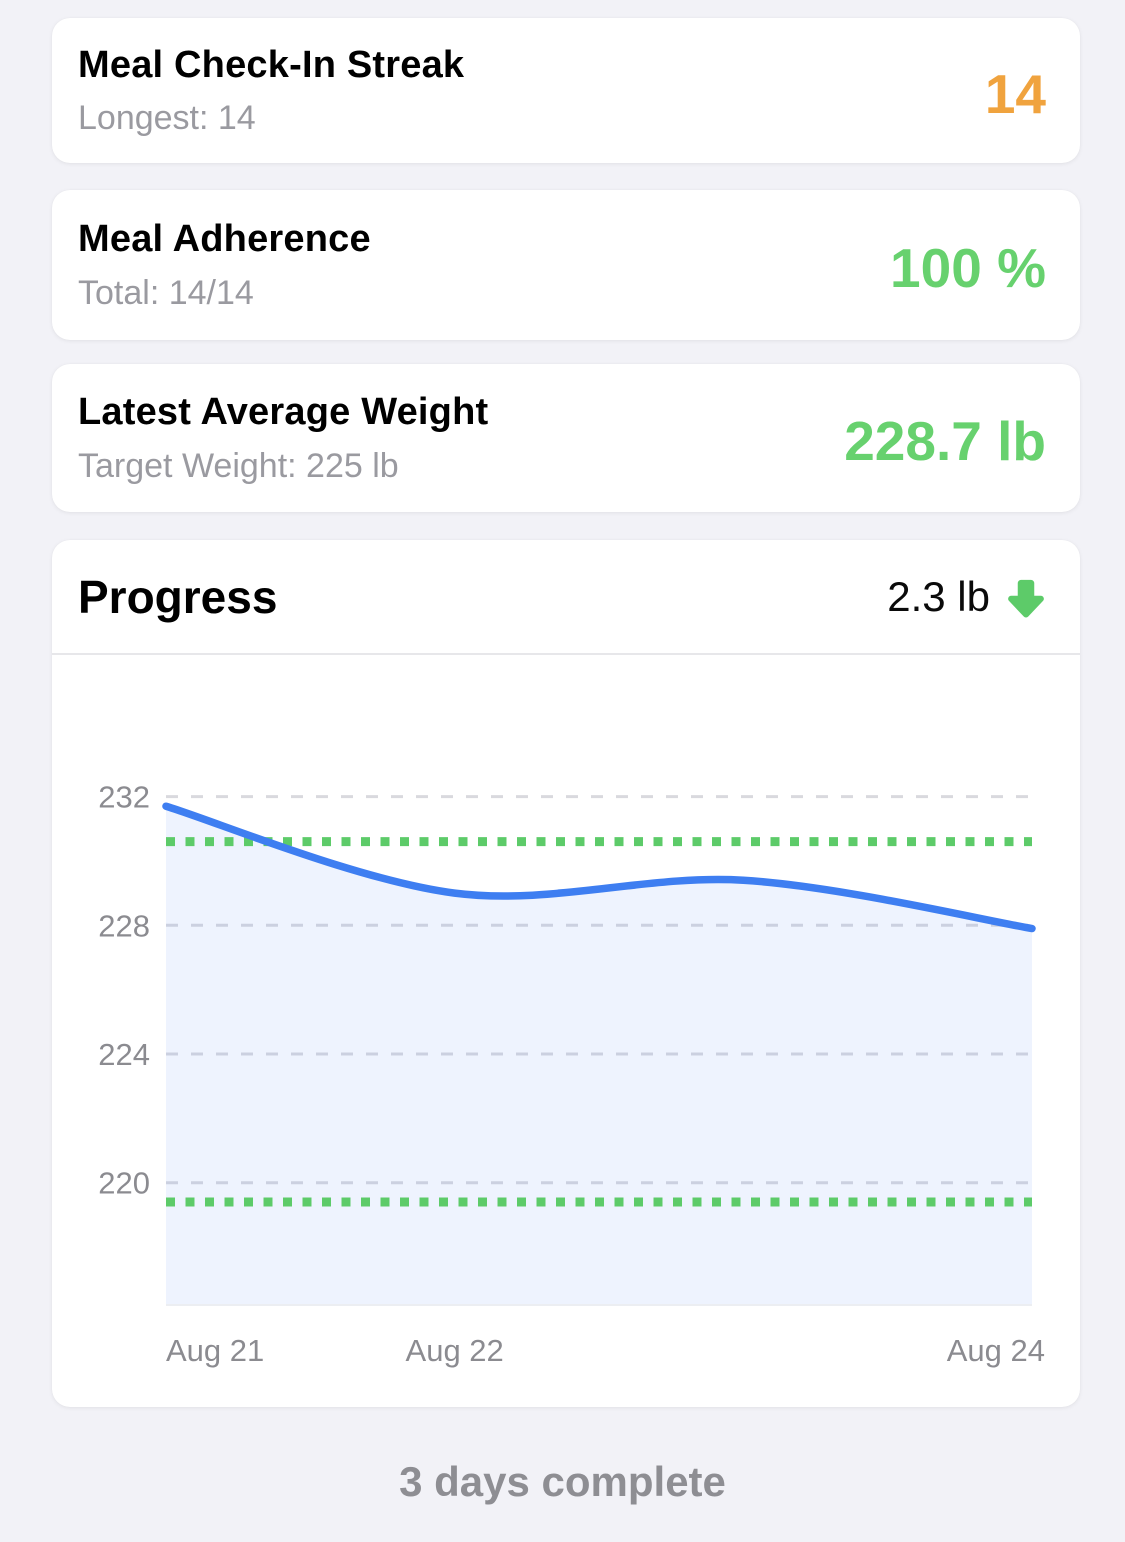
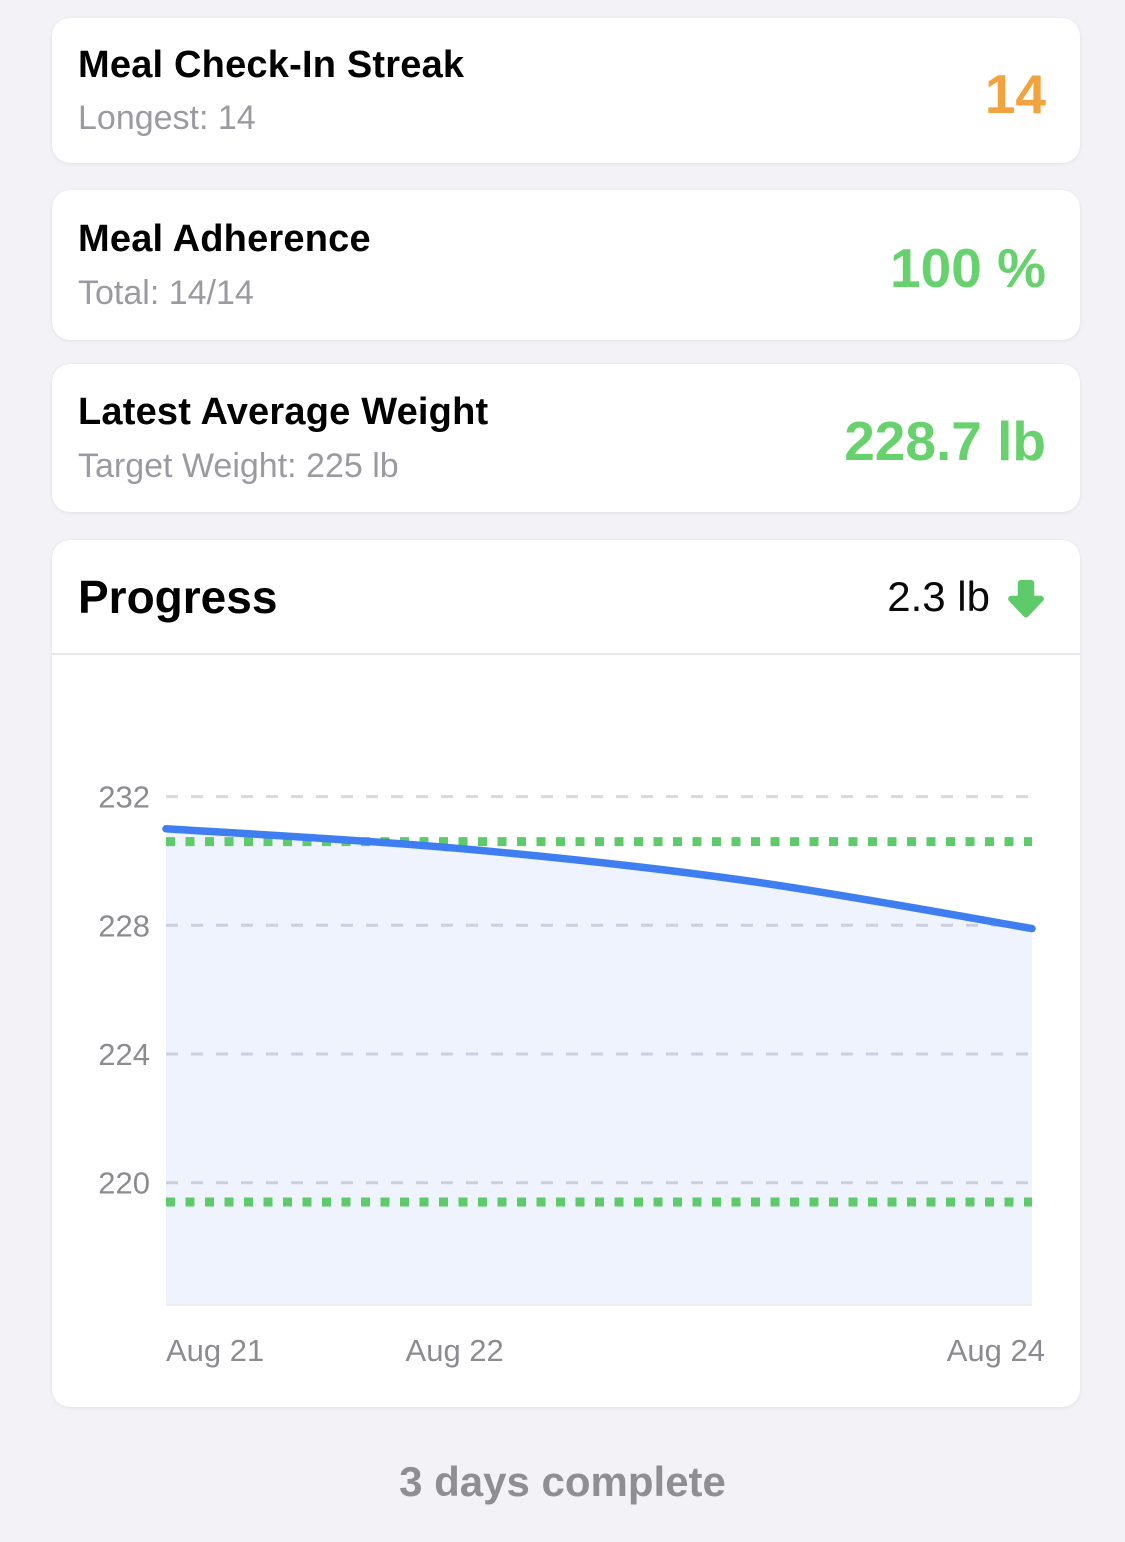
Aug 21: 231.7 -> 231.0
Aug 22: 229.0 -> 230.4
